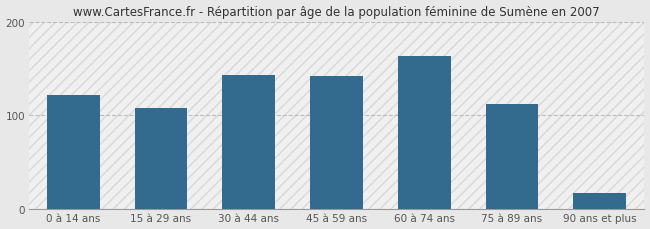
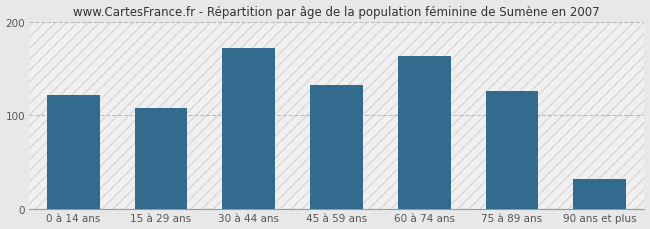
30 à 44 ans: 143 -> 172
45 à 59 ans: 142 -> 132
75 à 89 ans: 112 -> 126
90 ans et plus: 17 -> 32
